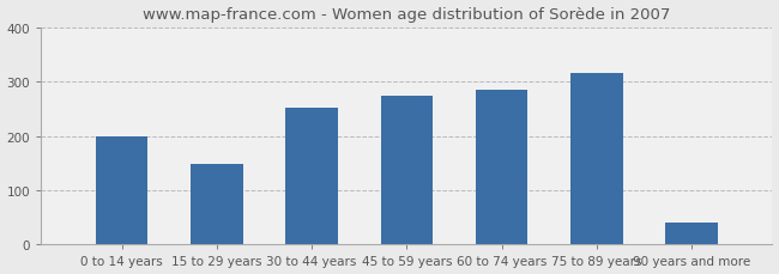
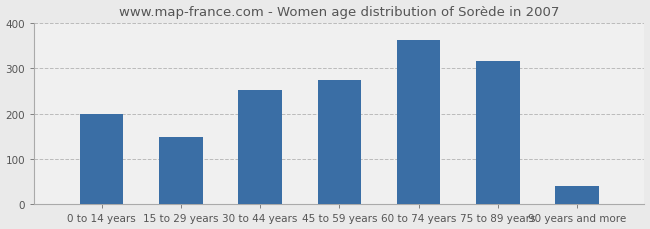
60 to 74 years: 285 -> 363
